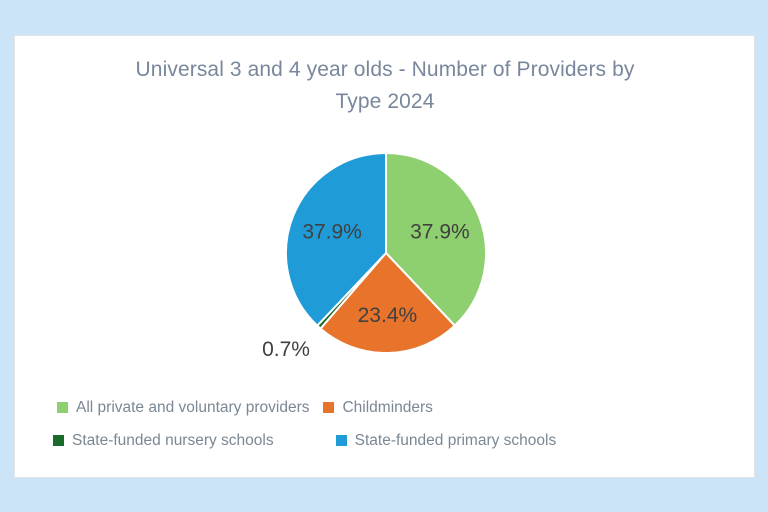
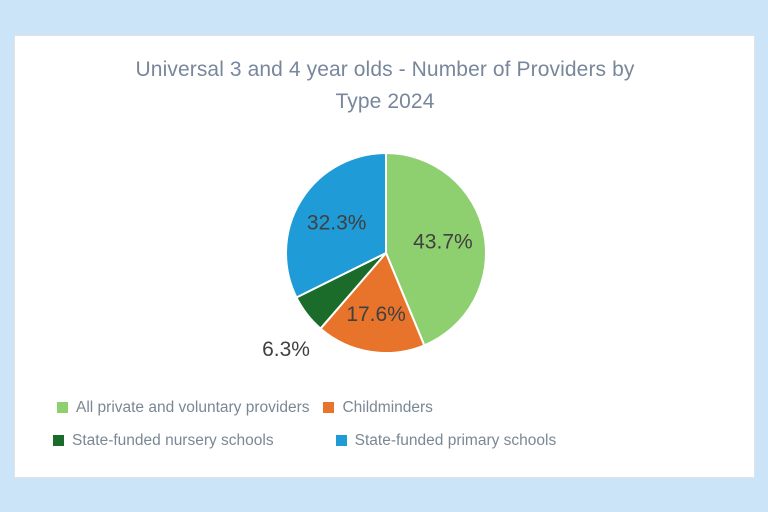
All private and voluntary providers: 37.9% -> 43.7%
Childminders: 23.4% -> 17.6%
State-funded nursery schools: 0.7% -> 6.3%
State-funded primary schools: 37.9% -> 32.3%
